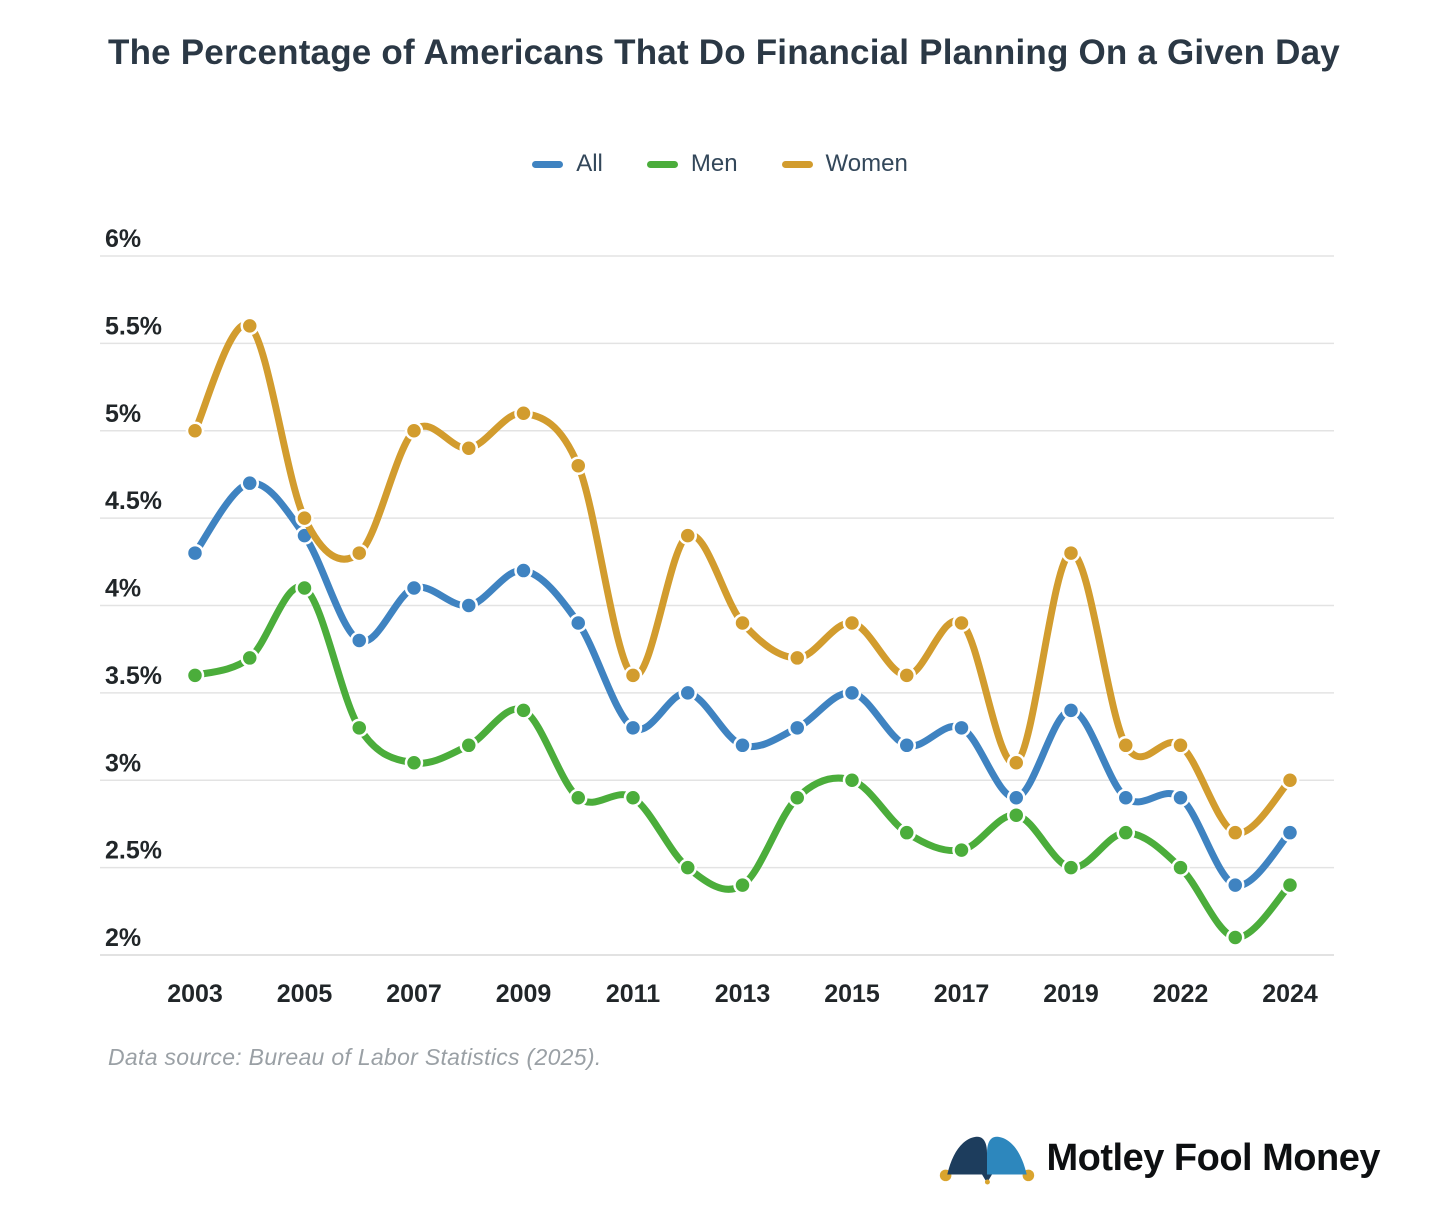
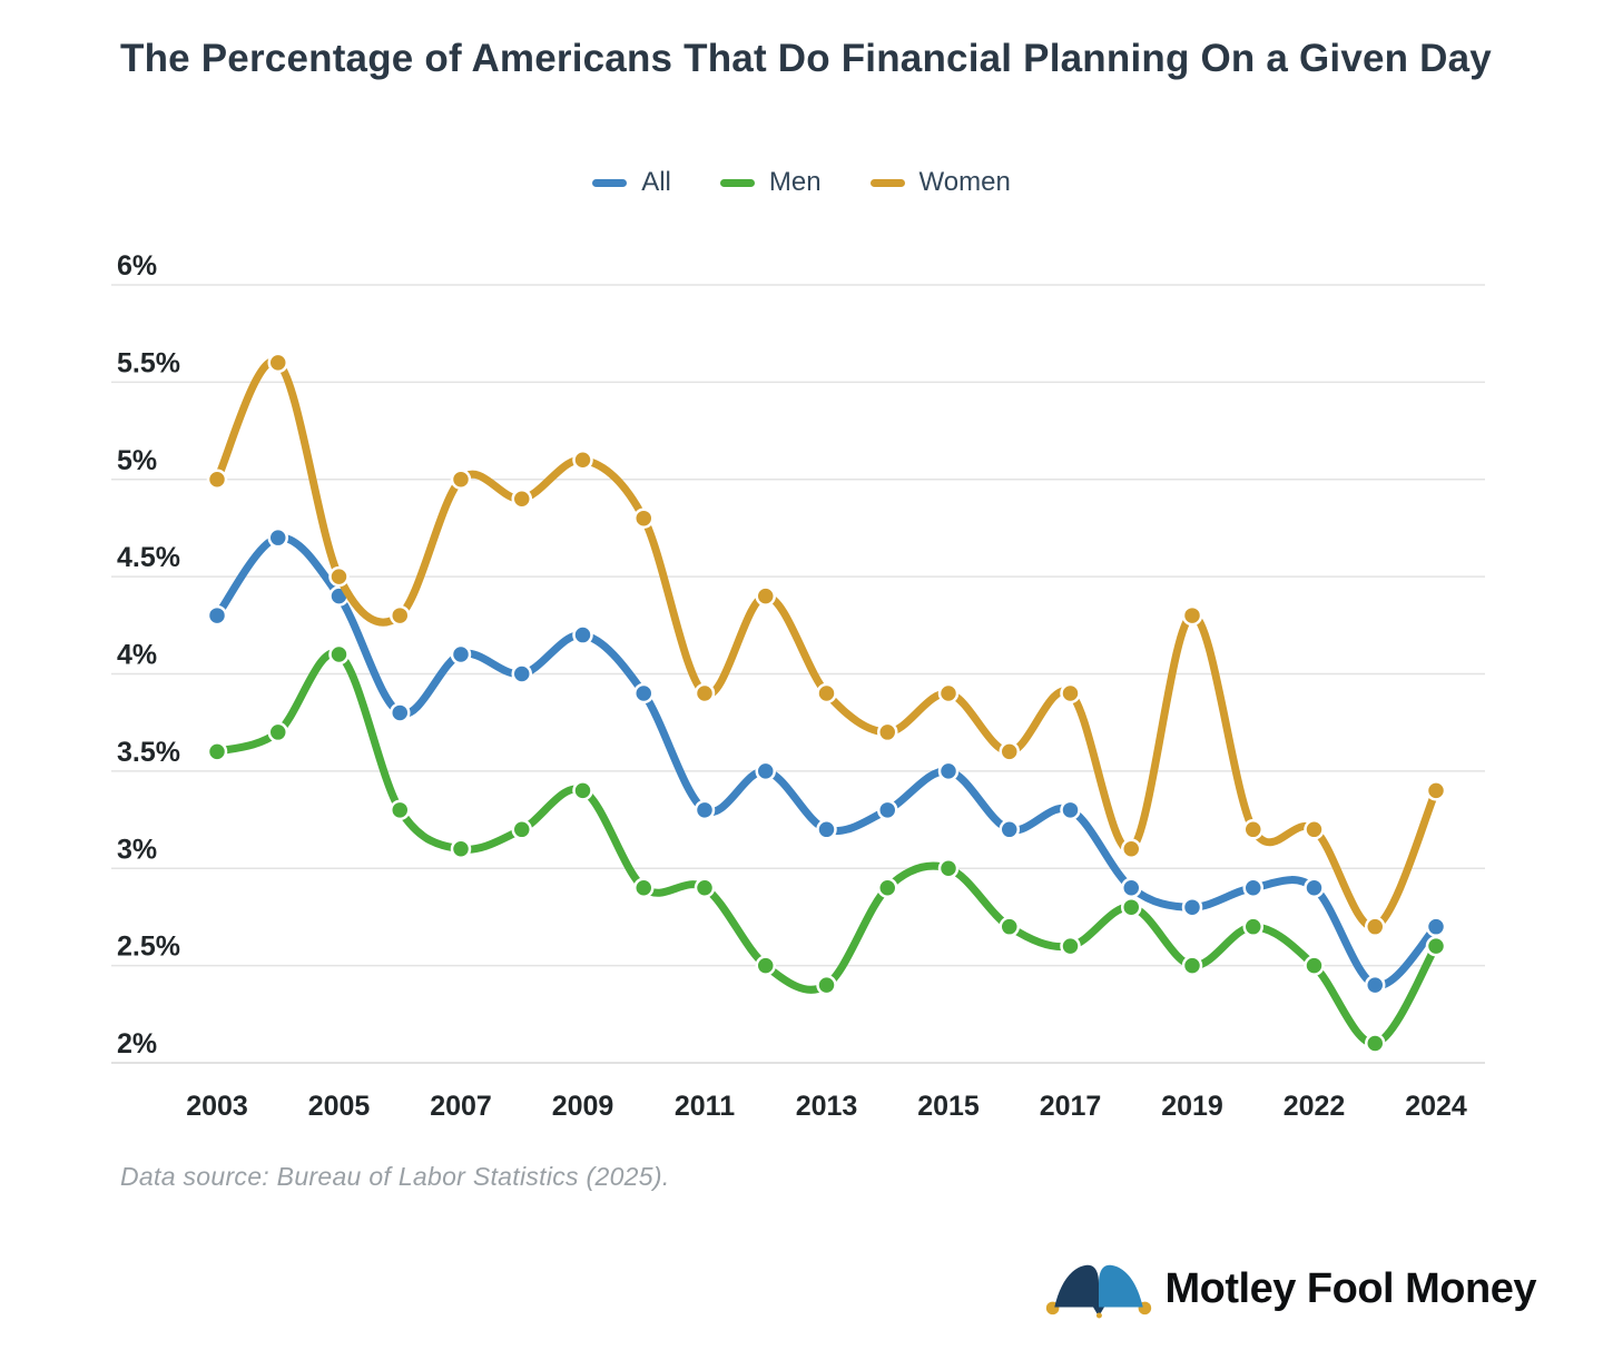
Women/2011: 3.6% -> 3.9%
All/2019: 3.4% -> 2.8%
Men/2024: 2.4% -> 2.6%
Women/2024: 3.0% -> 3.4%
